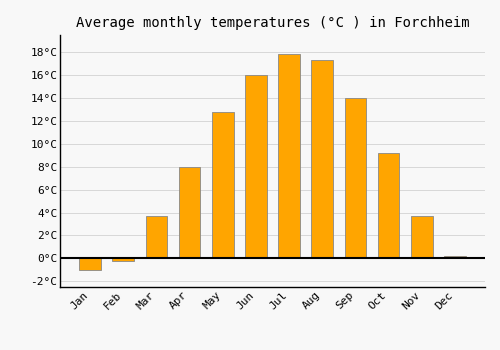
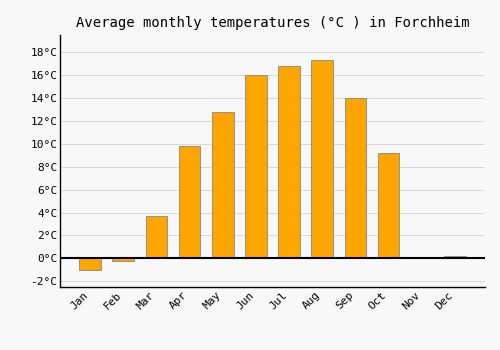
Apr: 8.0°C -> 9.8°C
Jul: 17.8°C -> 16.8°C
Nov: 3.7°C -> 0.1°C
